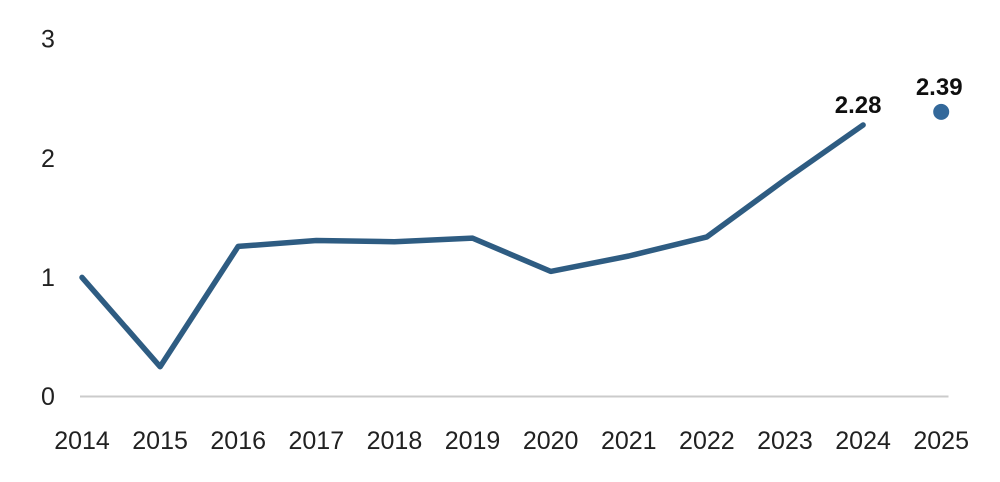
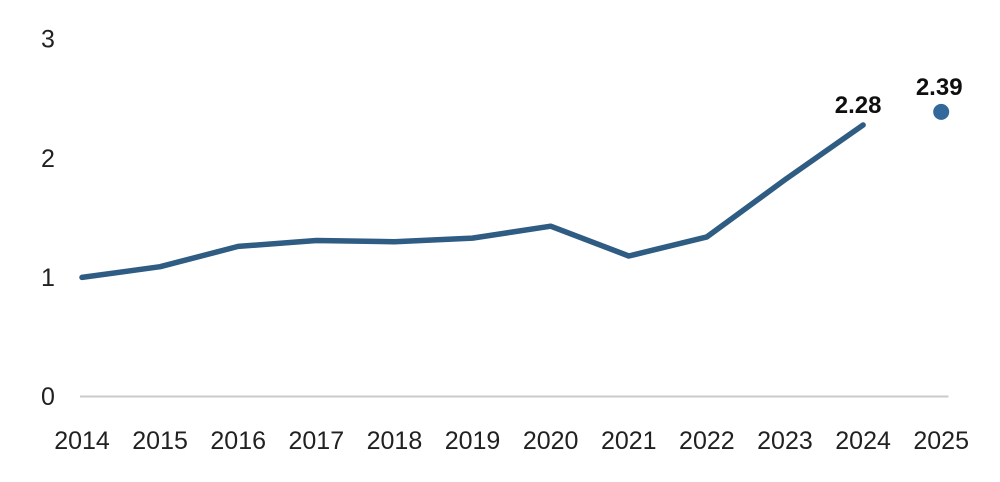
2015: 0.25 -> 1.09
2020: 1.05 -> 1.43
